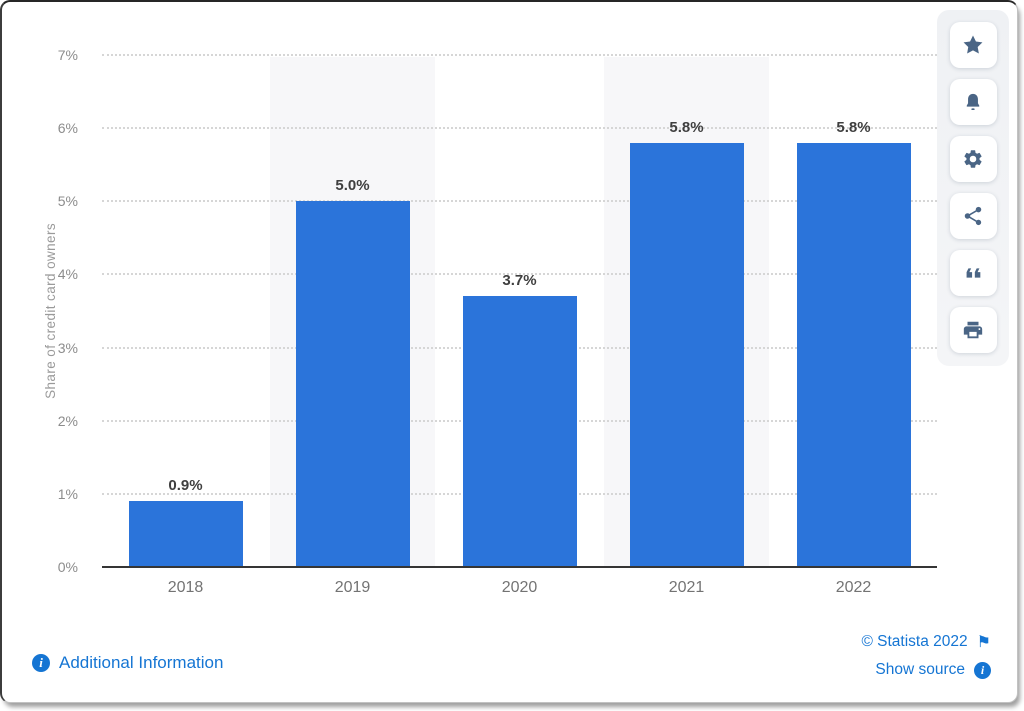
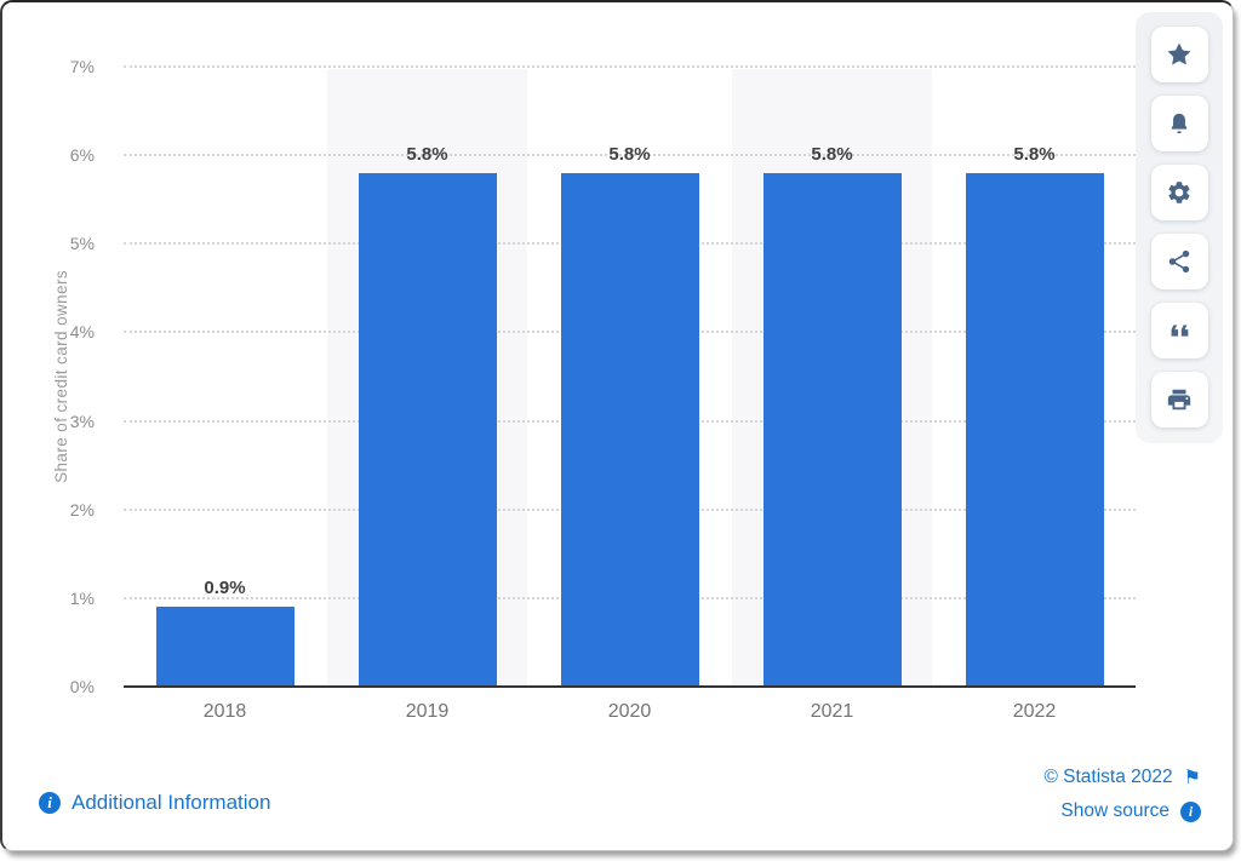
2019: 5.0% -> 5.8%
2020: 3.7% -> 5.8%
